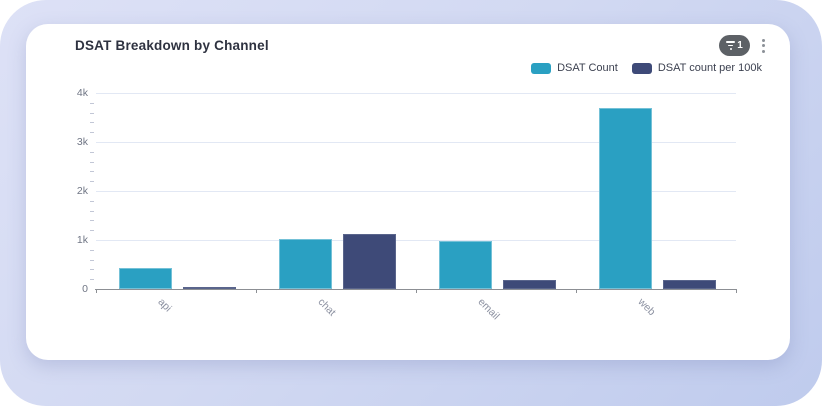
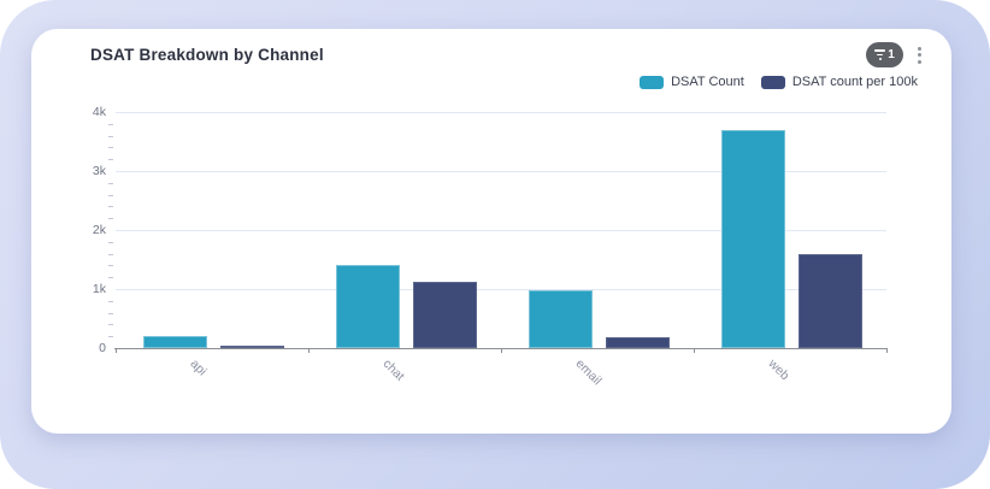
DSAT Count/api: 0.4k -> 0.2k
DSAT Count/chat: 1.0k -> 1.4k
DSAT count per 100k/web: 0.2k -> 1.6k
